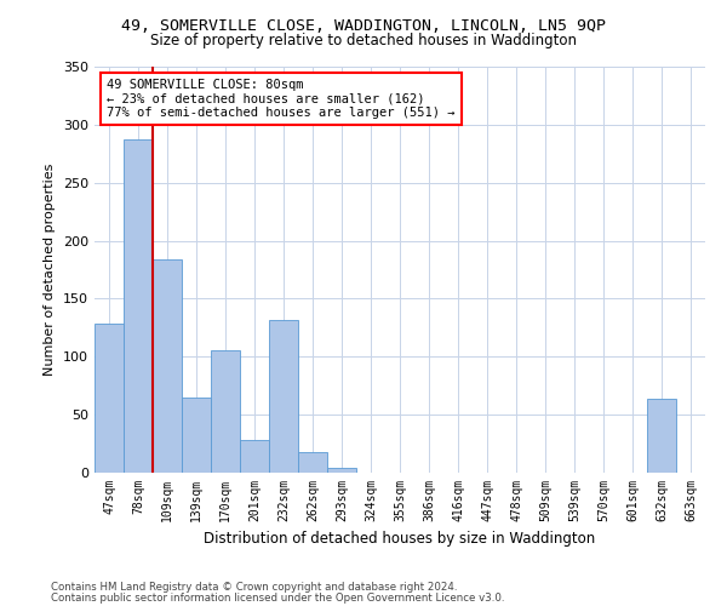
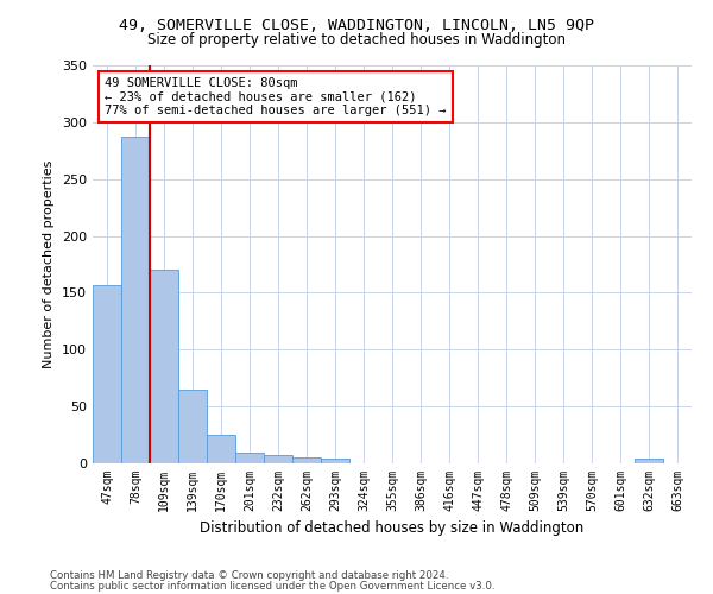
47sqm: 128 -> 157
109sqm: 184 -> 170
170sqm: 106 -> 25
201sqm: 28 -> 9
232sqm: 132 -> 7
262sqm: 18 -> 5
632sqm: 64 -> 4
